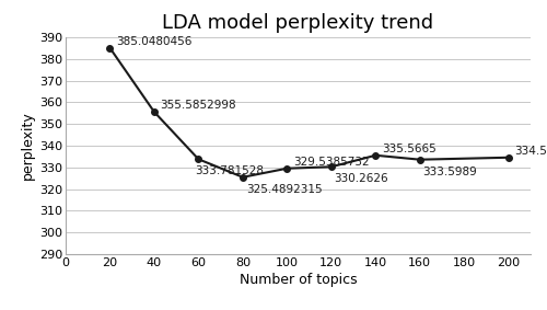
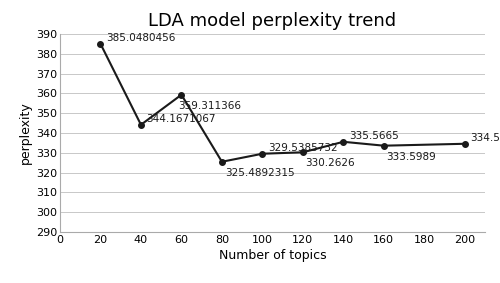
40: 355.5852998 -> 344.1671067
60: 333.781528 -> 359.311366
